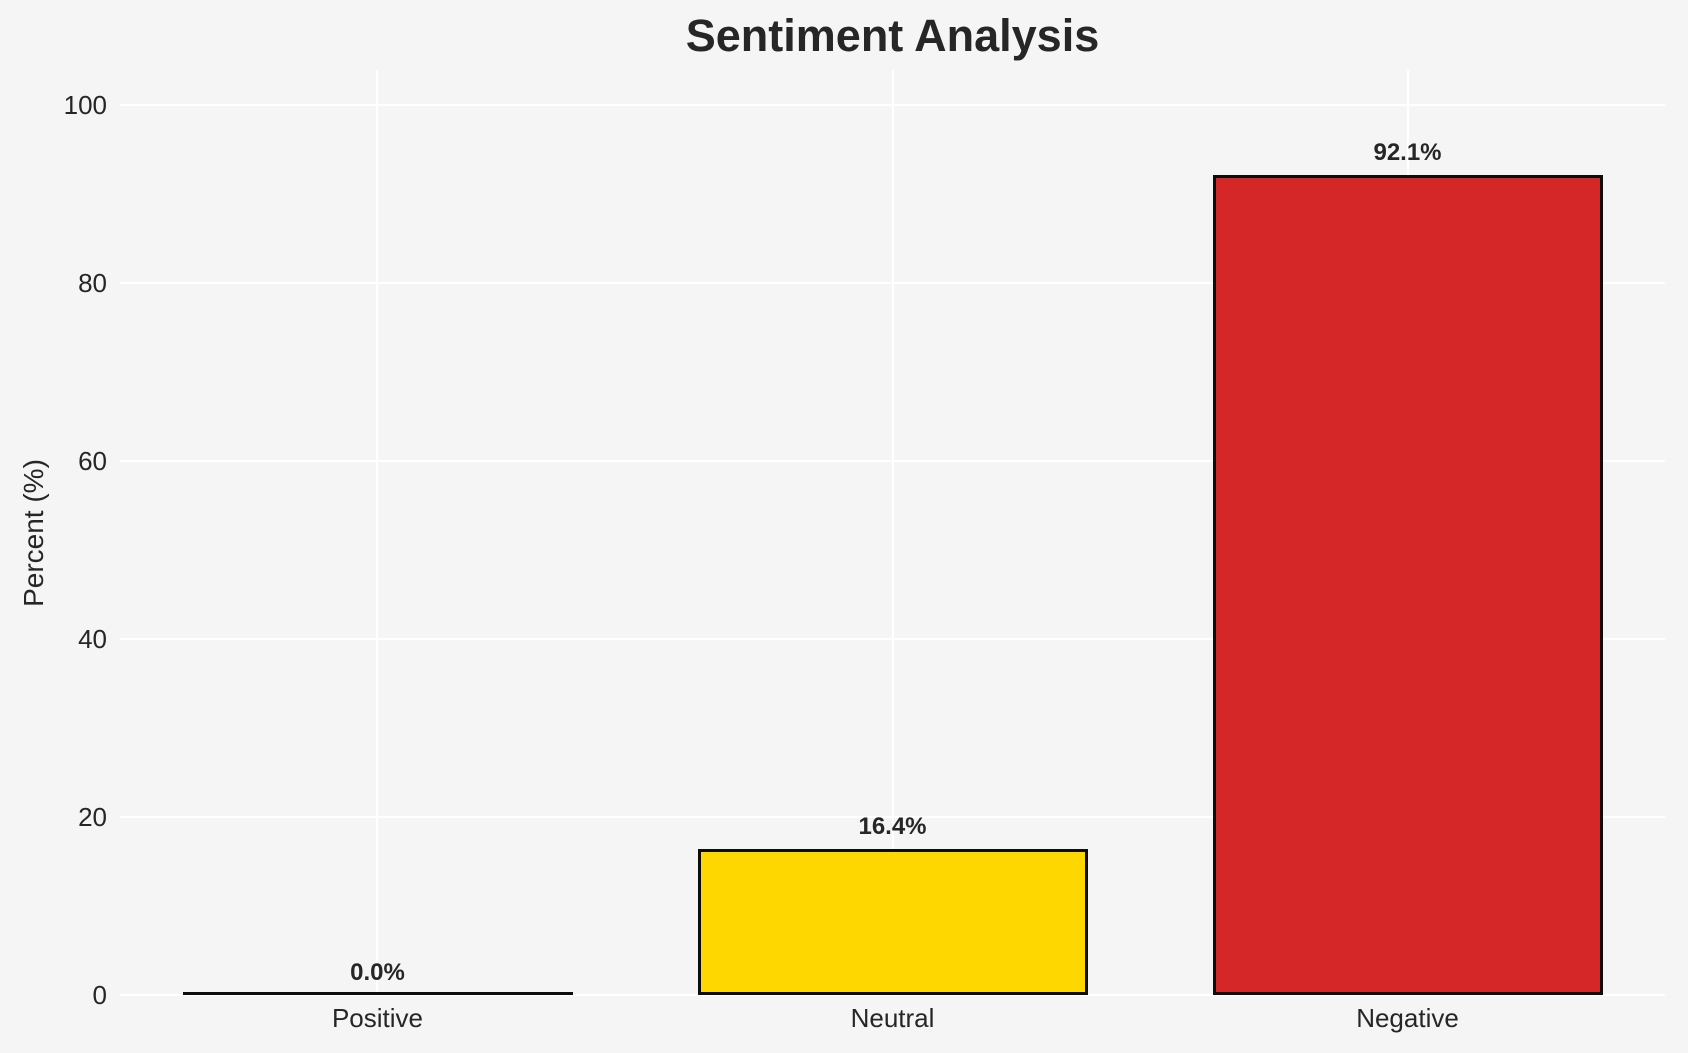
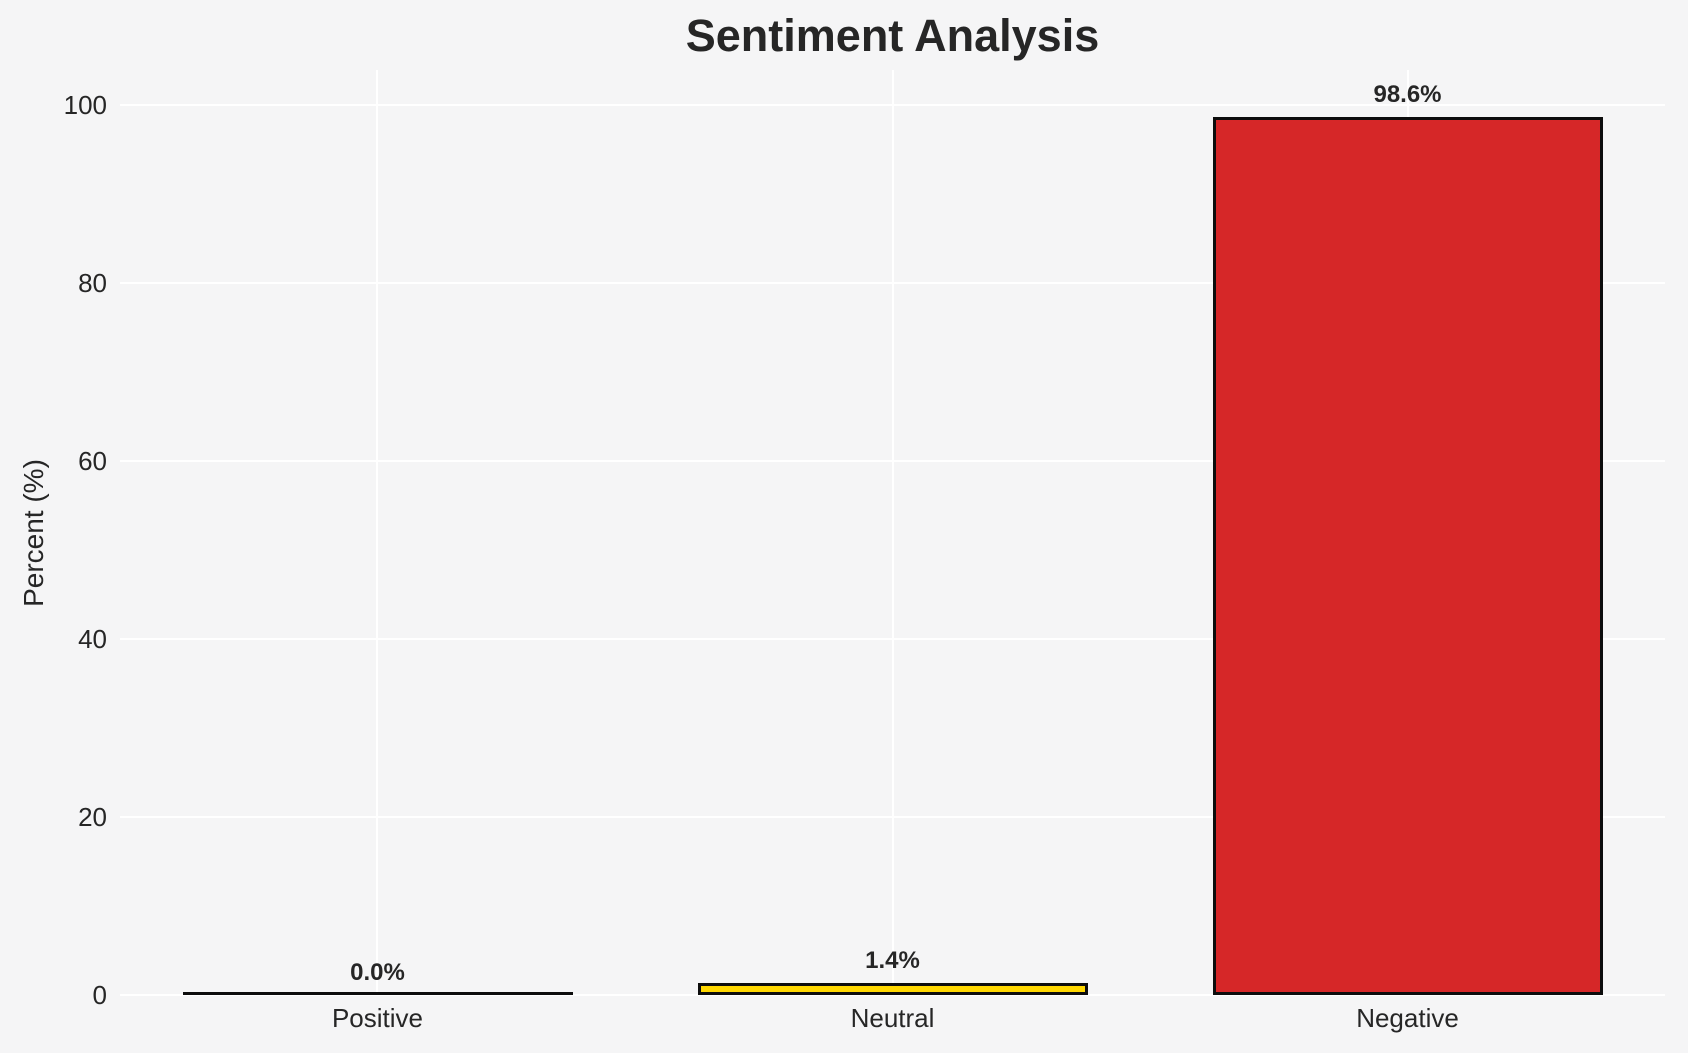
Neutral: 16.4% -> 1.4%
Negative: 92.1% -> 98.6%
